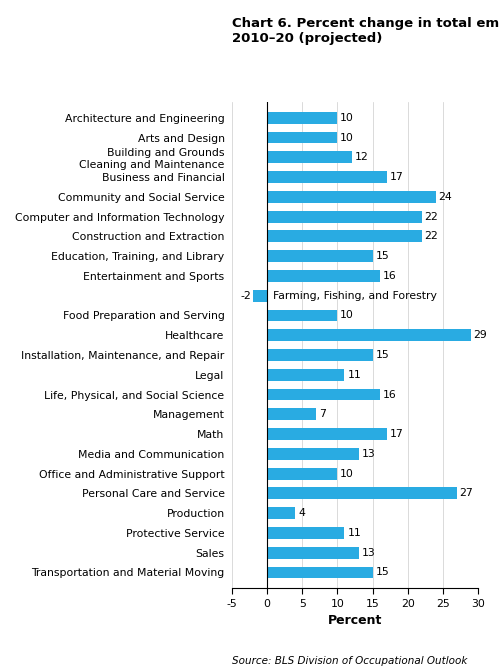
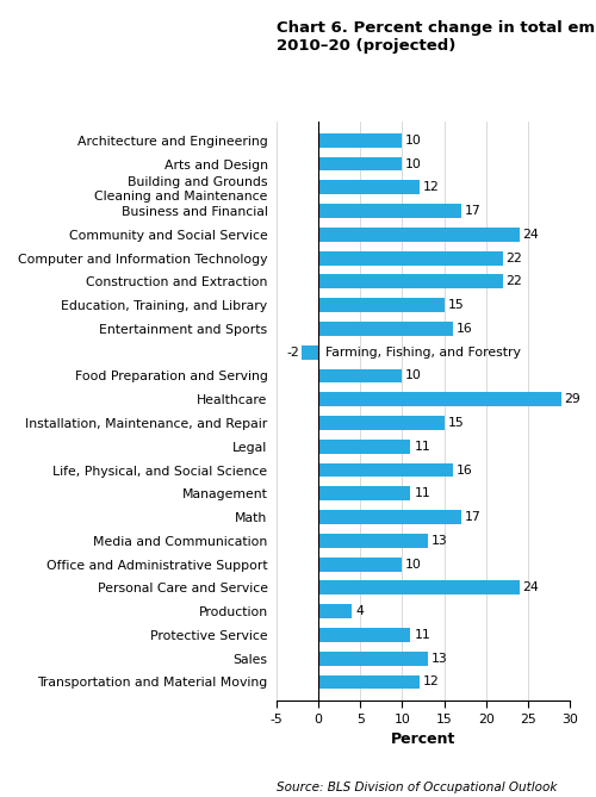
Management: 7 -> 11
Personal Care and Service: 27 -> 24
Transportation and Material Moving: 15 -> 12
